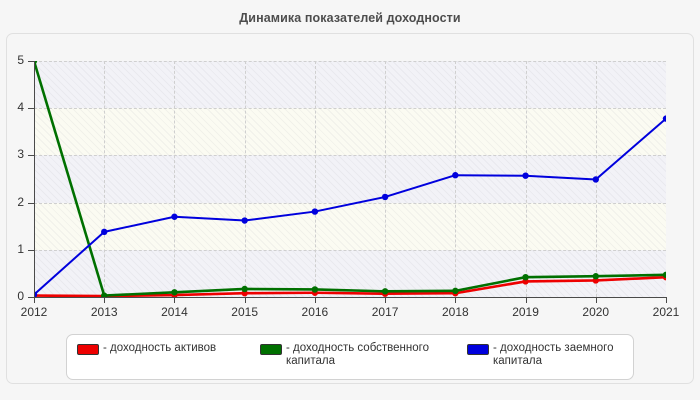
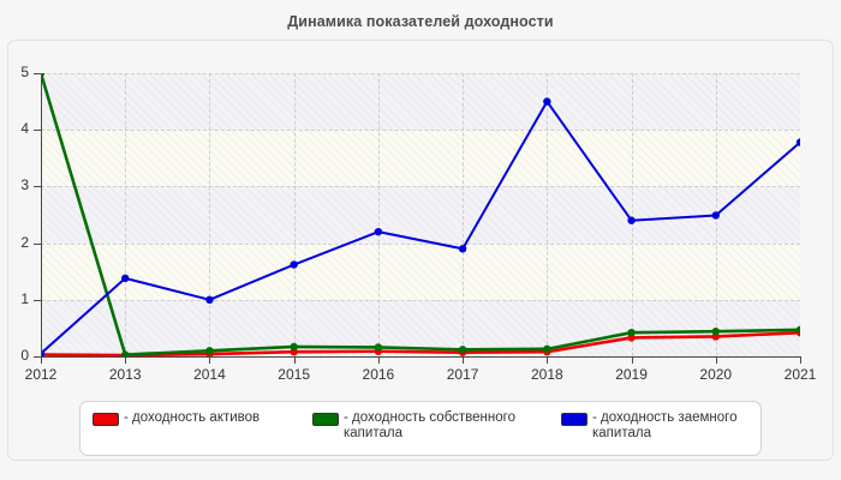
- доходность заемного капитала/2014: 1.7 -> 1.0
- доходность заемного капитала/2016: 1.8 -> 2.2
- доходность заемного капитала/2017: 2.1 -> 1.9
- доходность заемного капитала/2018: 2.6 -> 4.5
- доходность заемного капитала/2019: 2.6 -> 2.4
